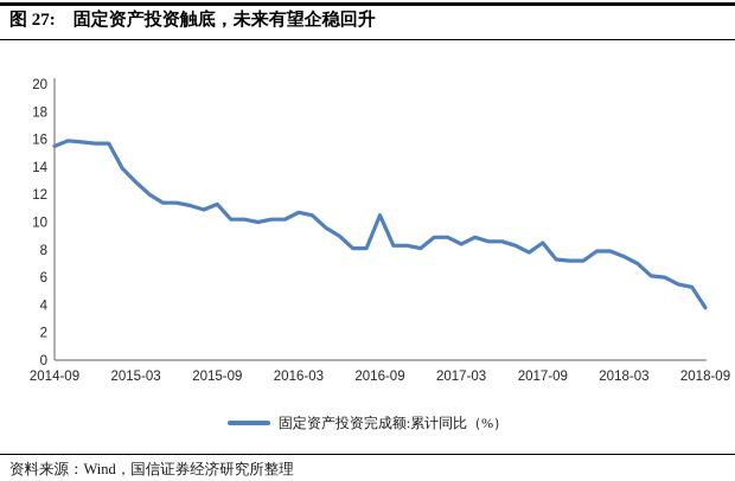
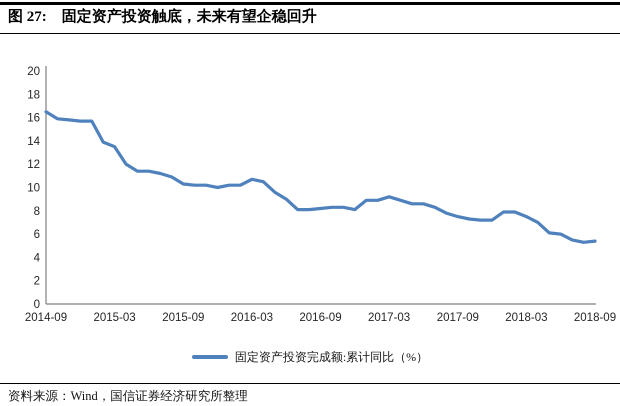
2014-09: 15.5 -> 16.5
2015-03: 12.9 -> 13.5
2015-09: 11.3 -> 10.3
2016-09: 10.5 -> 8.2
2017-03: 8.4 -> 9.2
2017-09: 8.5 -> 7.5
2018-09: 3.8 -> 5.4
